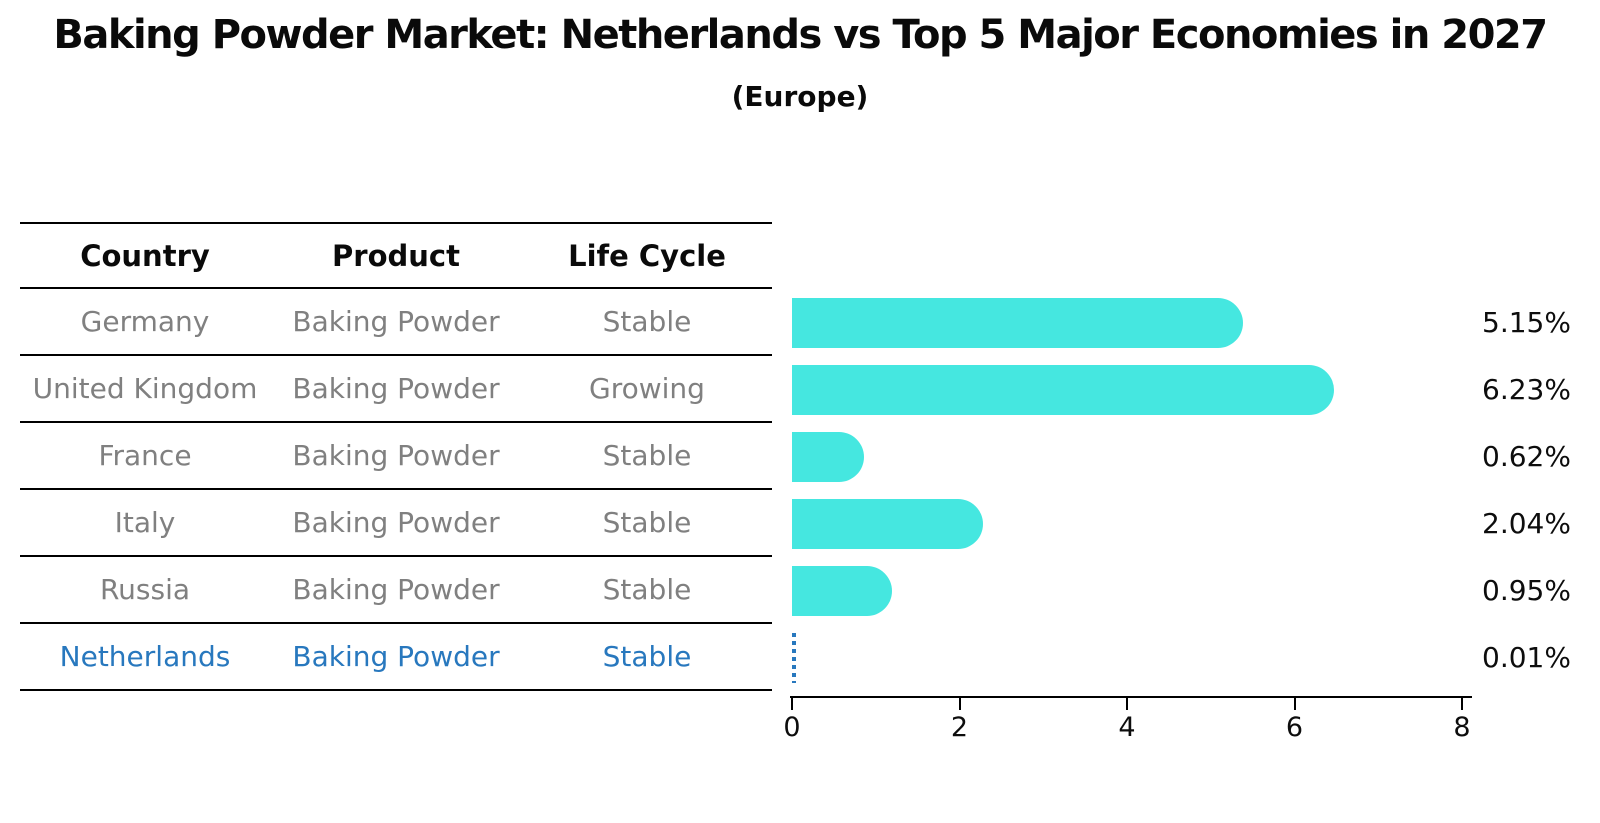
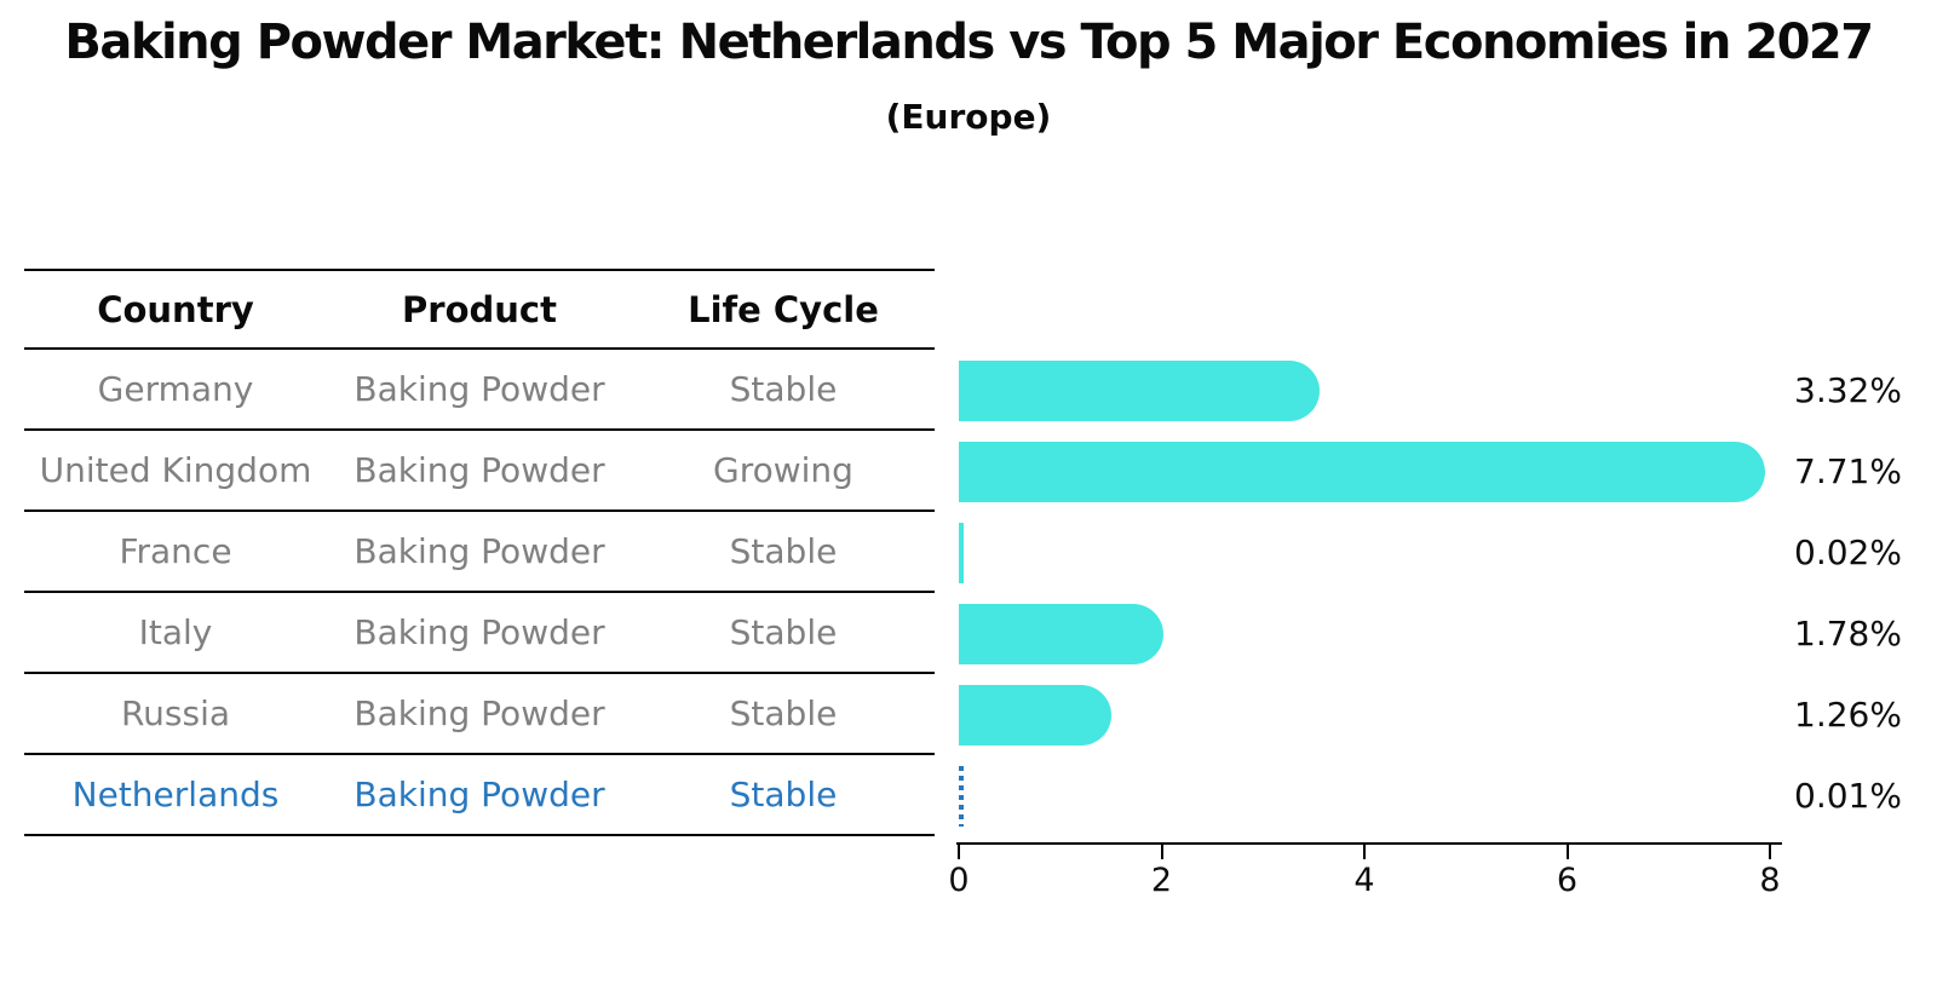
Germany: 5.15% -> 3.32%
United Kingdom: 6.23% -> 7.71%
France: 0.62% -> 0.02%
Italy: 2.04% -> 1.78%
Russia: 0.95% -> 1.26%
